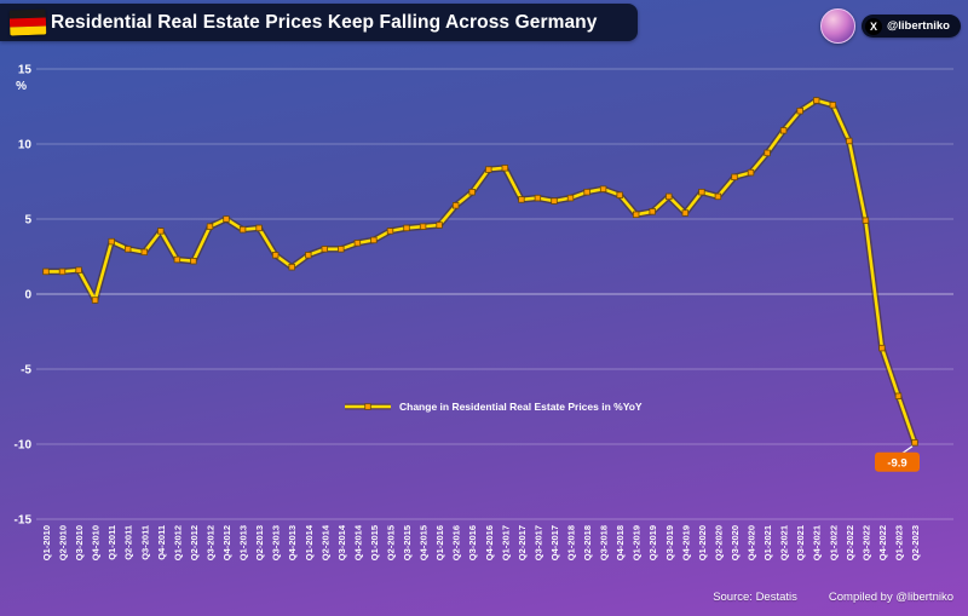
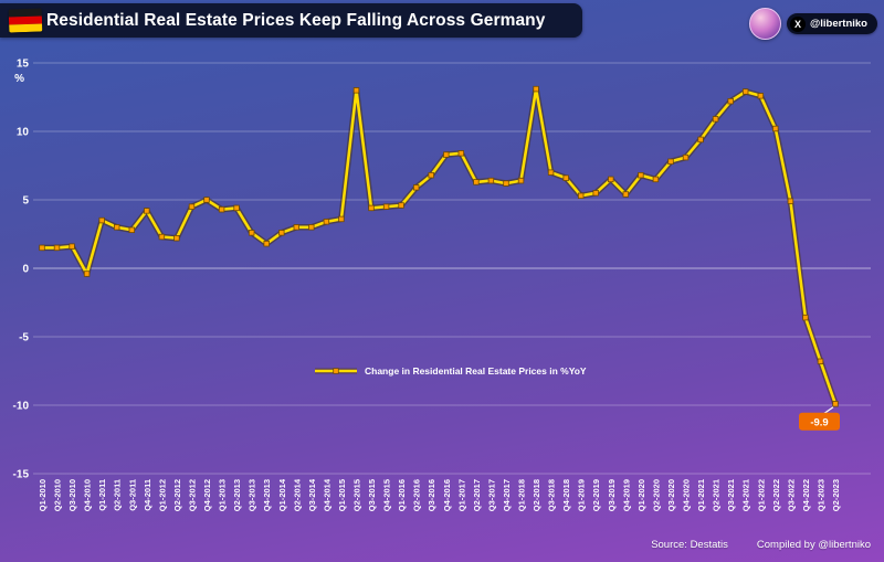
Q2-2015: 4.2 -> 13.0
Q2-2018: 6.8 -> 13.1
